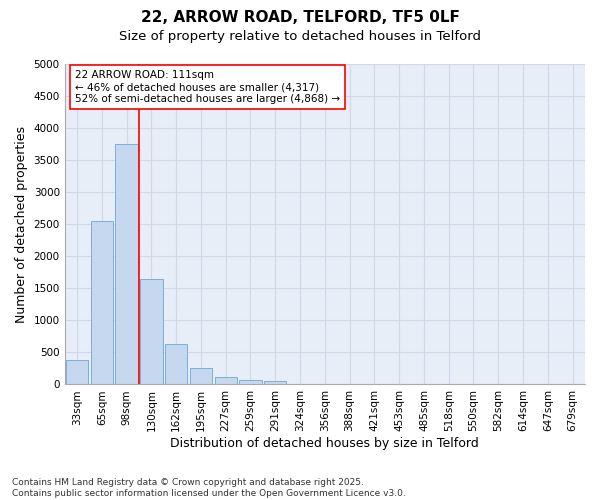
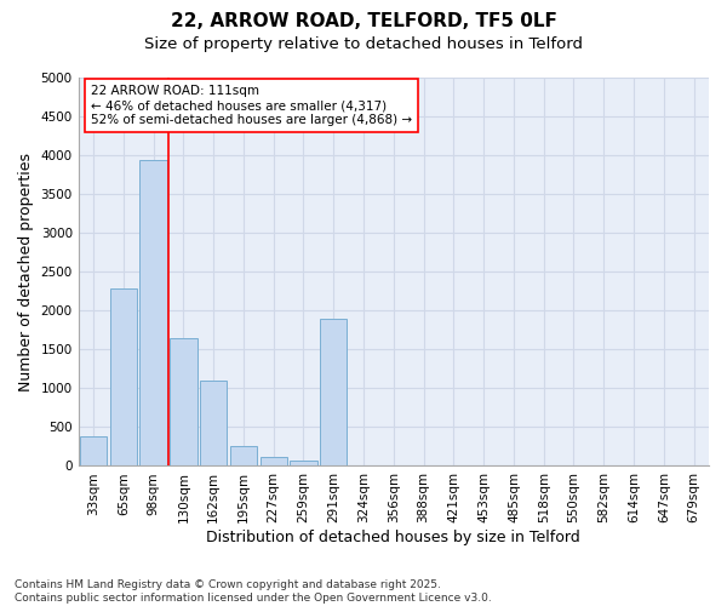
65sqm: 2550 -> 2280
98sqm: 3750 -> 3940
162sqm: 620 -> 1100
291sqm: 50 -> 1900
